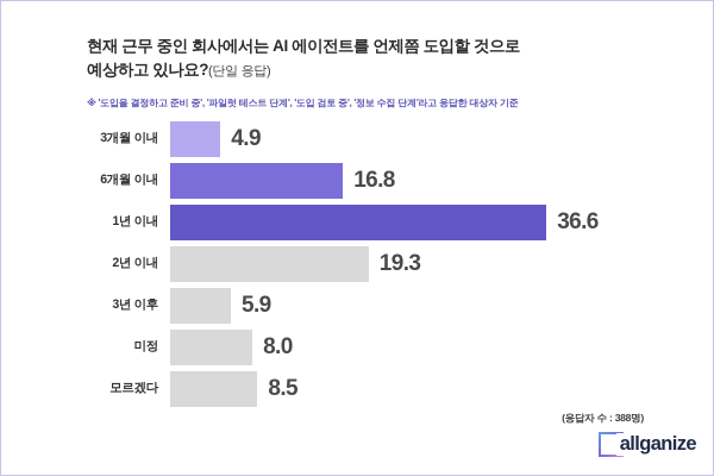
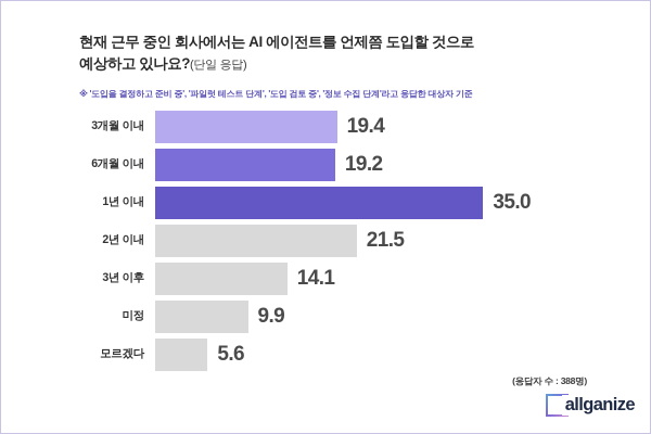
3개월 이내: 4.9 -> 19.4
6개월 이내: 16.8 -> 19.2
1년 이내: 36.6 -> 35.0
2년 이내: 19.3 -> 21.5
3년 이후: 5.9 -> 14.1
미정: 8.0 -> 9.9
모르겠다: 8.5 -> 5.6
